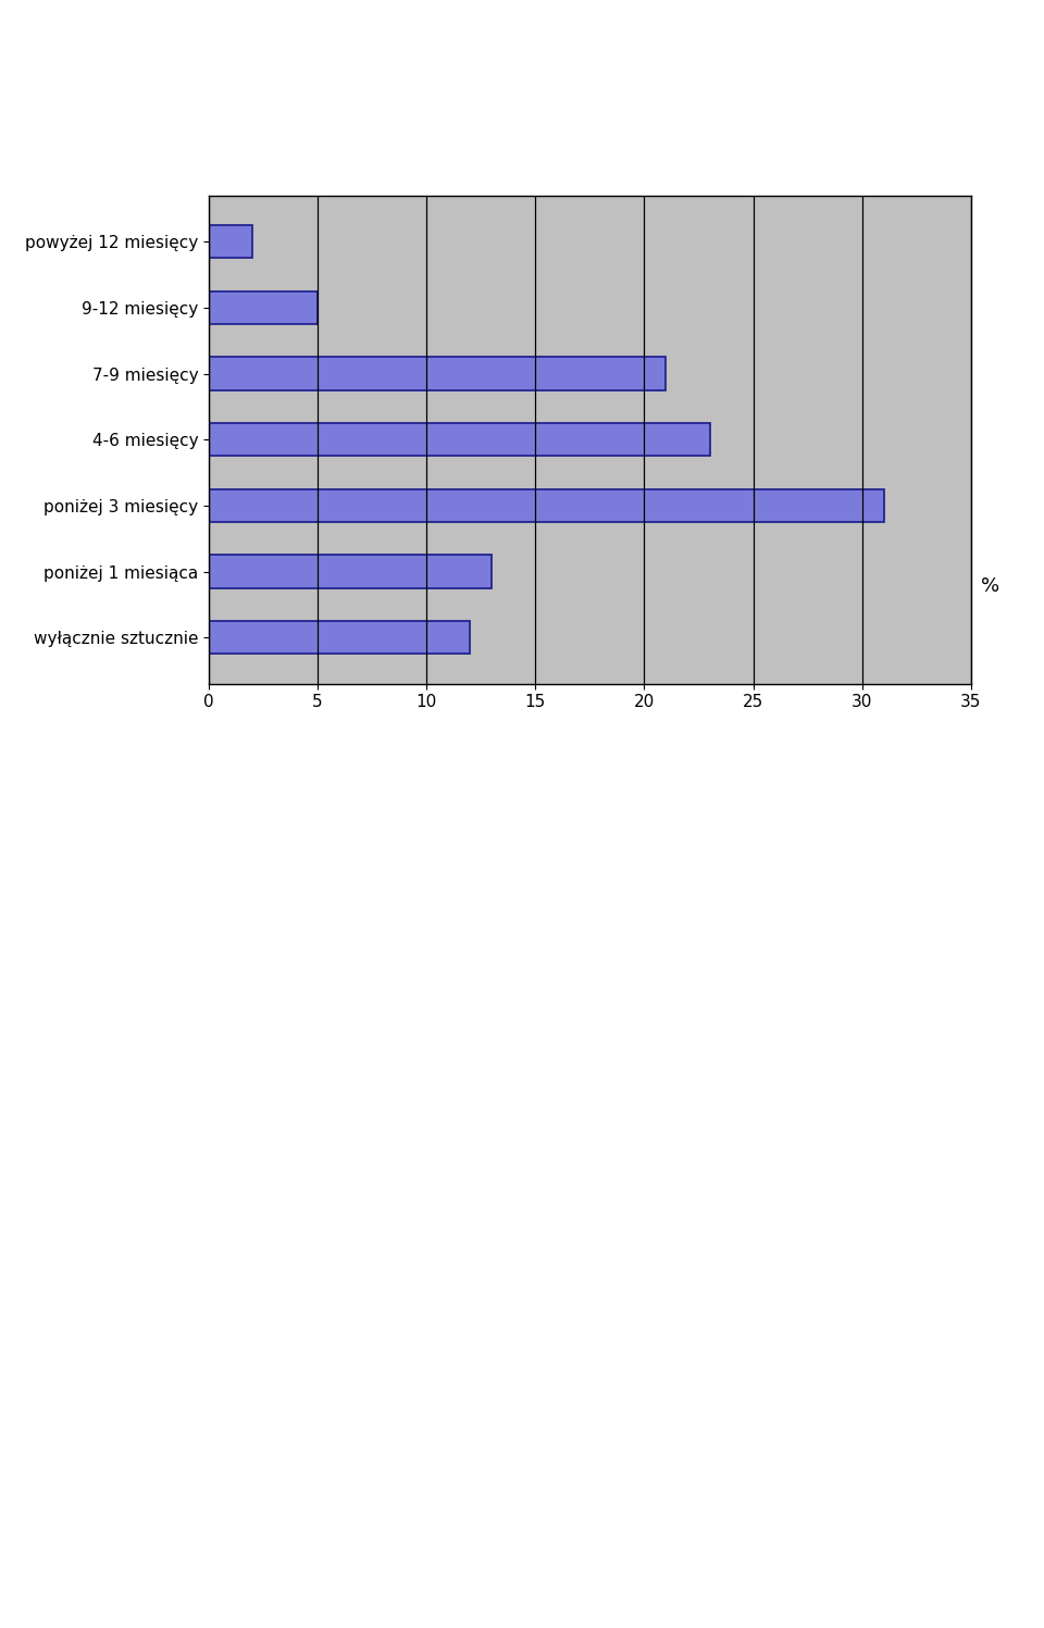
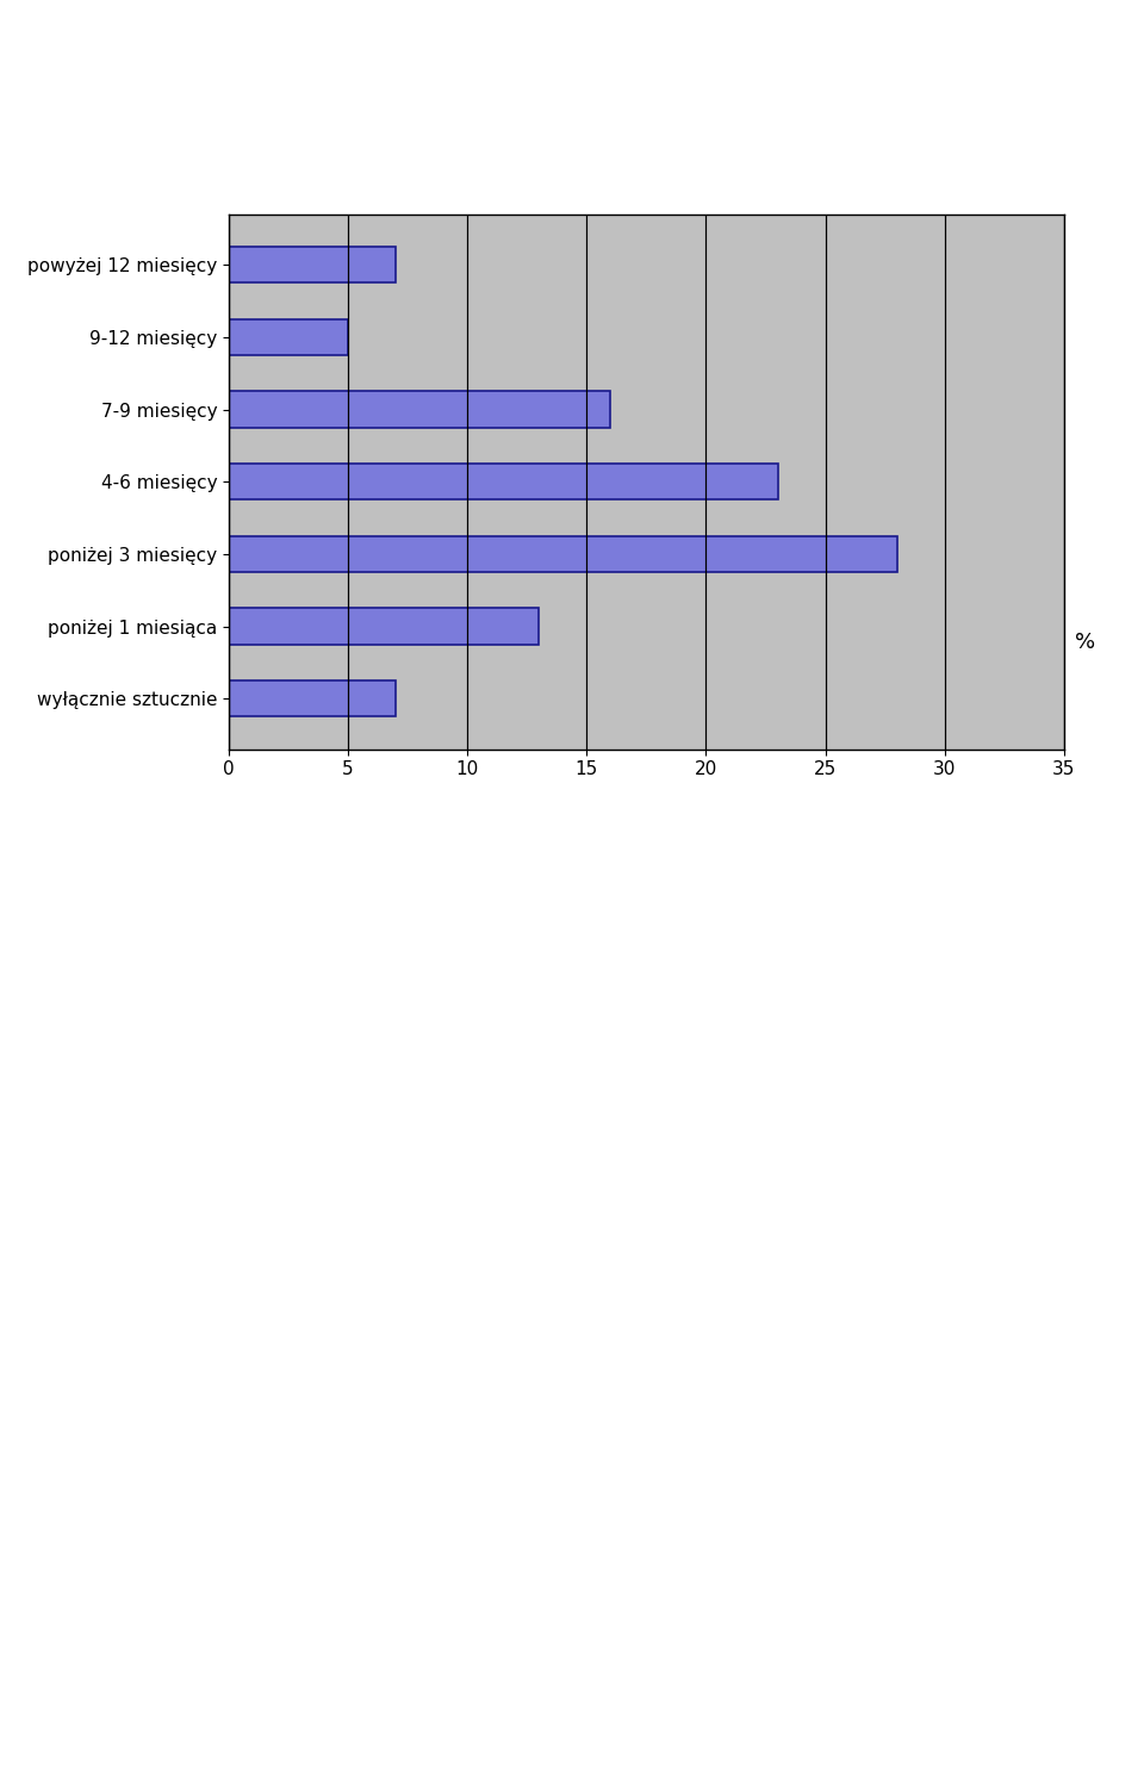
powyżej 12 miesięcy: 2 -> 7
7-9 miesięcy: 21 -> 16
poniżej 3 miesięcy: 31 -> 28
wyłącznie sztucznie: 12 -> 7
